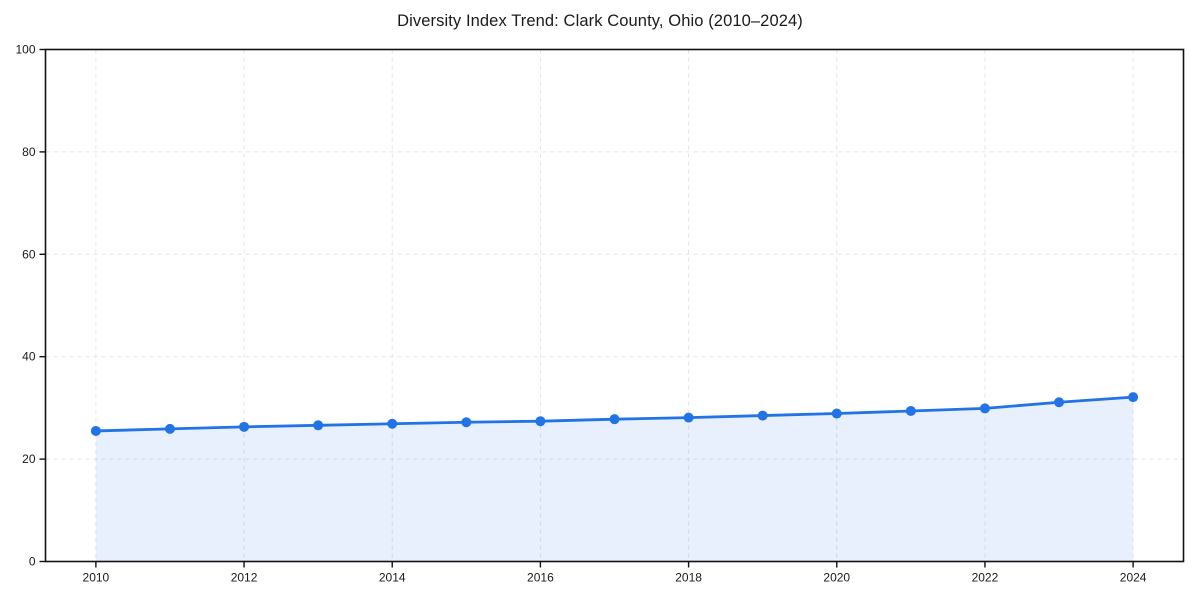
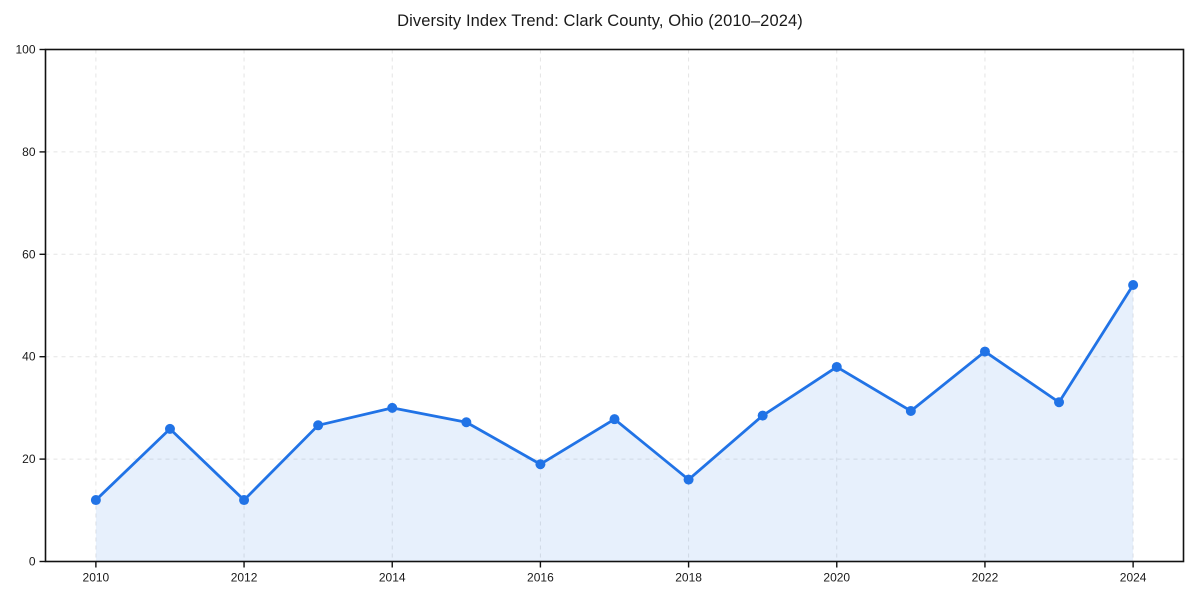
2010: 26 -> 12
2012: 26 -> 12
2014: 27 -> 30
2016: 27 -> 19
2018: 28 -> 16
2020: 29 -> 38
2022: 30 -> 41
2024: 32 -> 54
